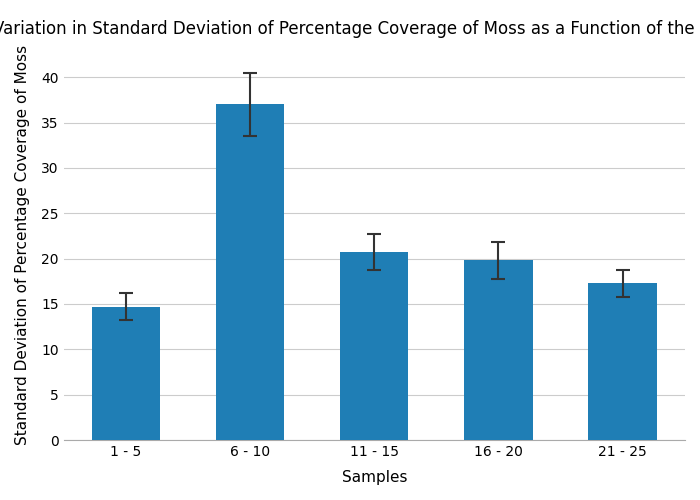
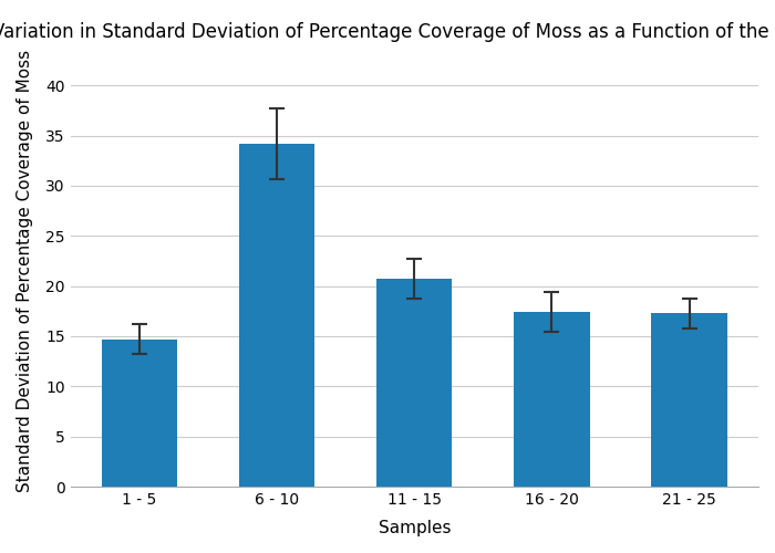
6 - 10: 37.0 -> 34.2
16 - 20: 19.8 -> 17.4
